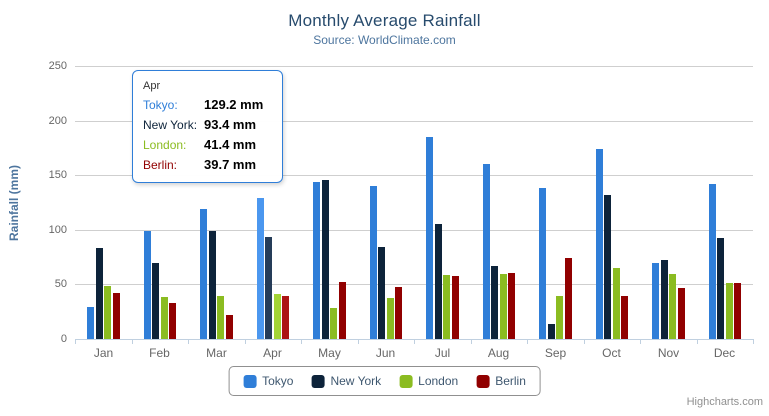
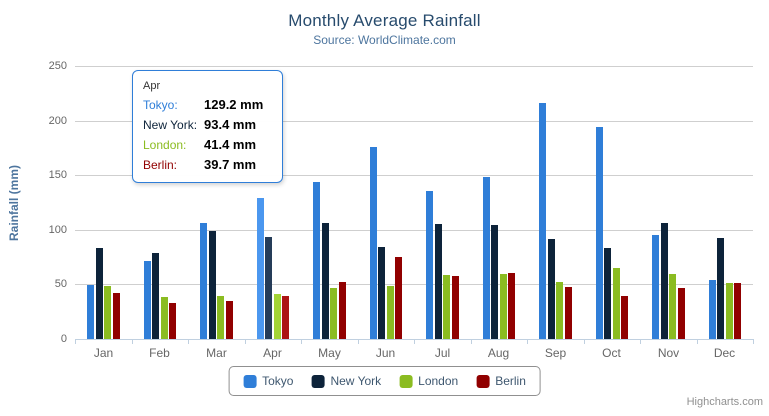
Tokyo/Jan: 29 -> 50
Tokyo/Feb: 99 -> 72
New York/Feb: 70 -> 79
Tokyo/Mar: 119 -> 106
Berlin/Mar: 22 -> 34
New York/May: 146 -> 106
London/May: 28 -> 47
Tokyo/Jun: 140 -> 176
London/Jun: 38 -> 48
Berlin/Jun: 48 -> 76
Tokyo/Jul: 185 -> 136
Tokyo/Aug: 160 -> 148
New York/Aug: 67 -> 104
Tokyo/Sep: 138 -> 216
New York/Sep: 14 -> 91
London/Sep: 39 -> 52
Berlin/Sep: 74 -> 48
Tokyo/Oct: 174 -> 194
New York/Oct: 132 -> 84
Tokyo/Nov: 70 -> 96
New York/Nov: 72 -> 107
Tokyo/Dec: 142 -> 54
